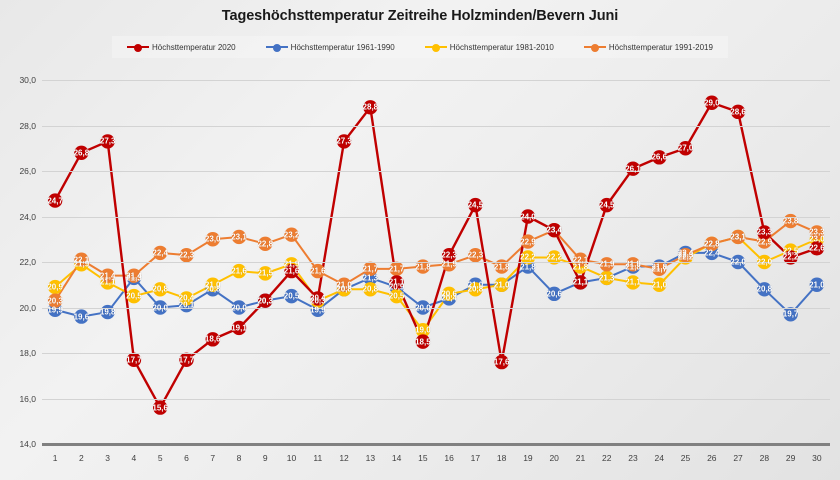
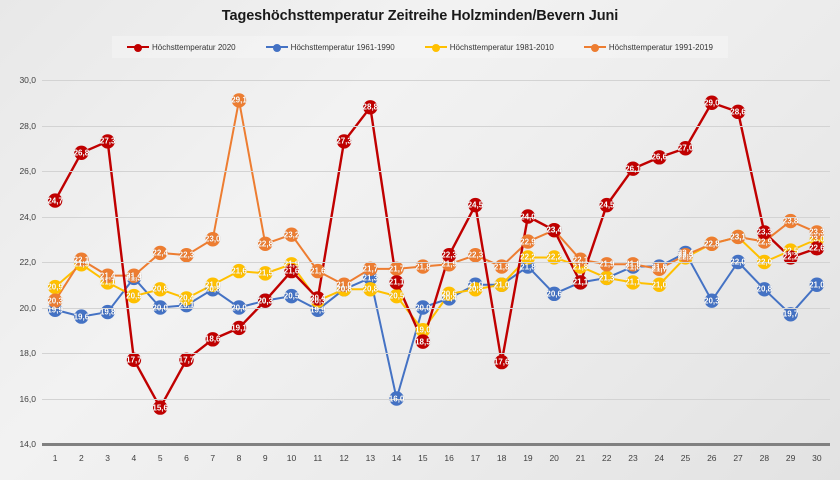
Höchsttemperatur 1991-2019/8: 23,1 -> 29,1
Höchsttemperatur 1961-1990/14: 20,9 -> 16,0
Höchsttemperatur 1961-1990/26: 22,4 -> 20,3
